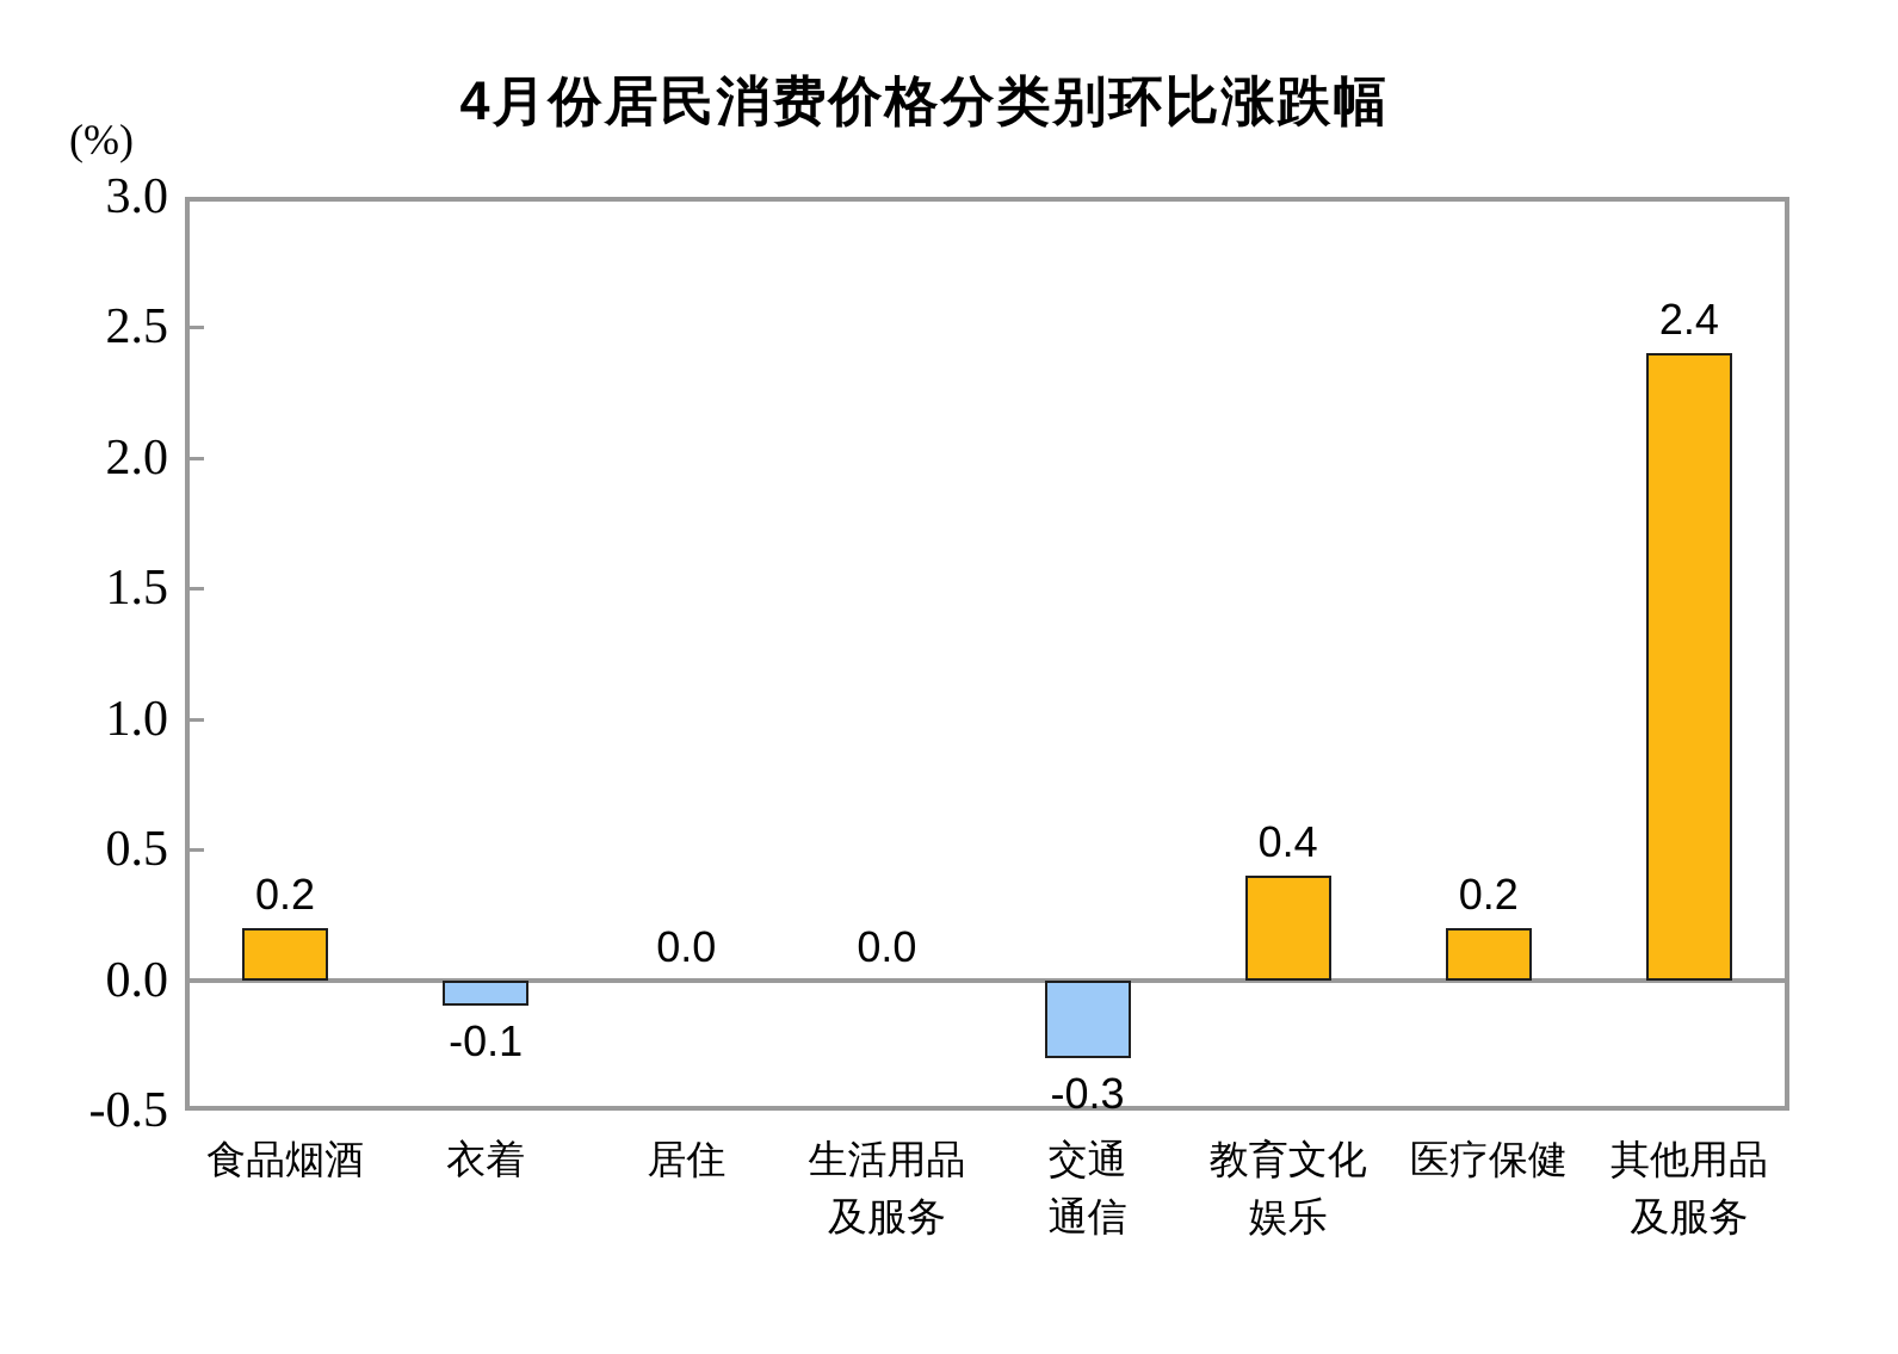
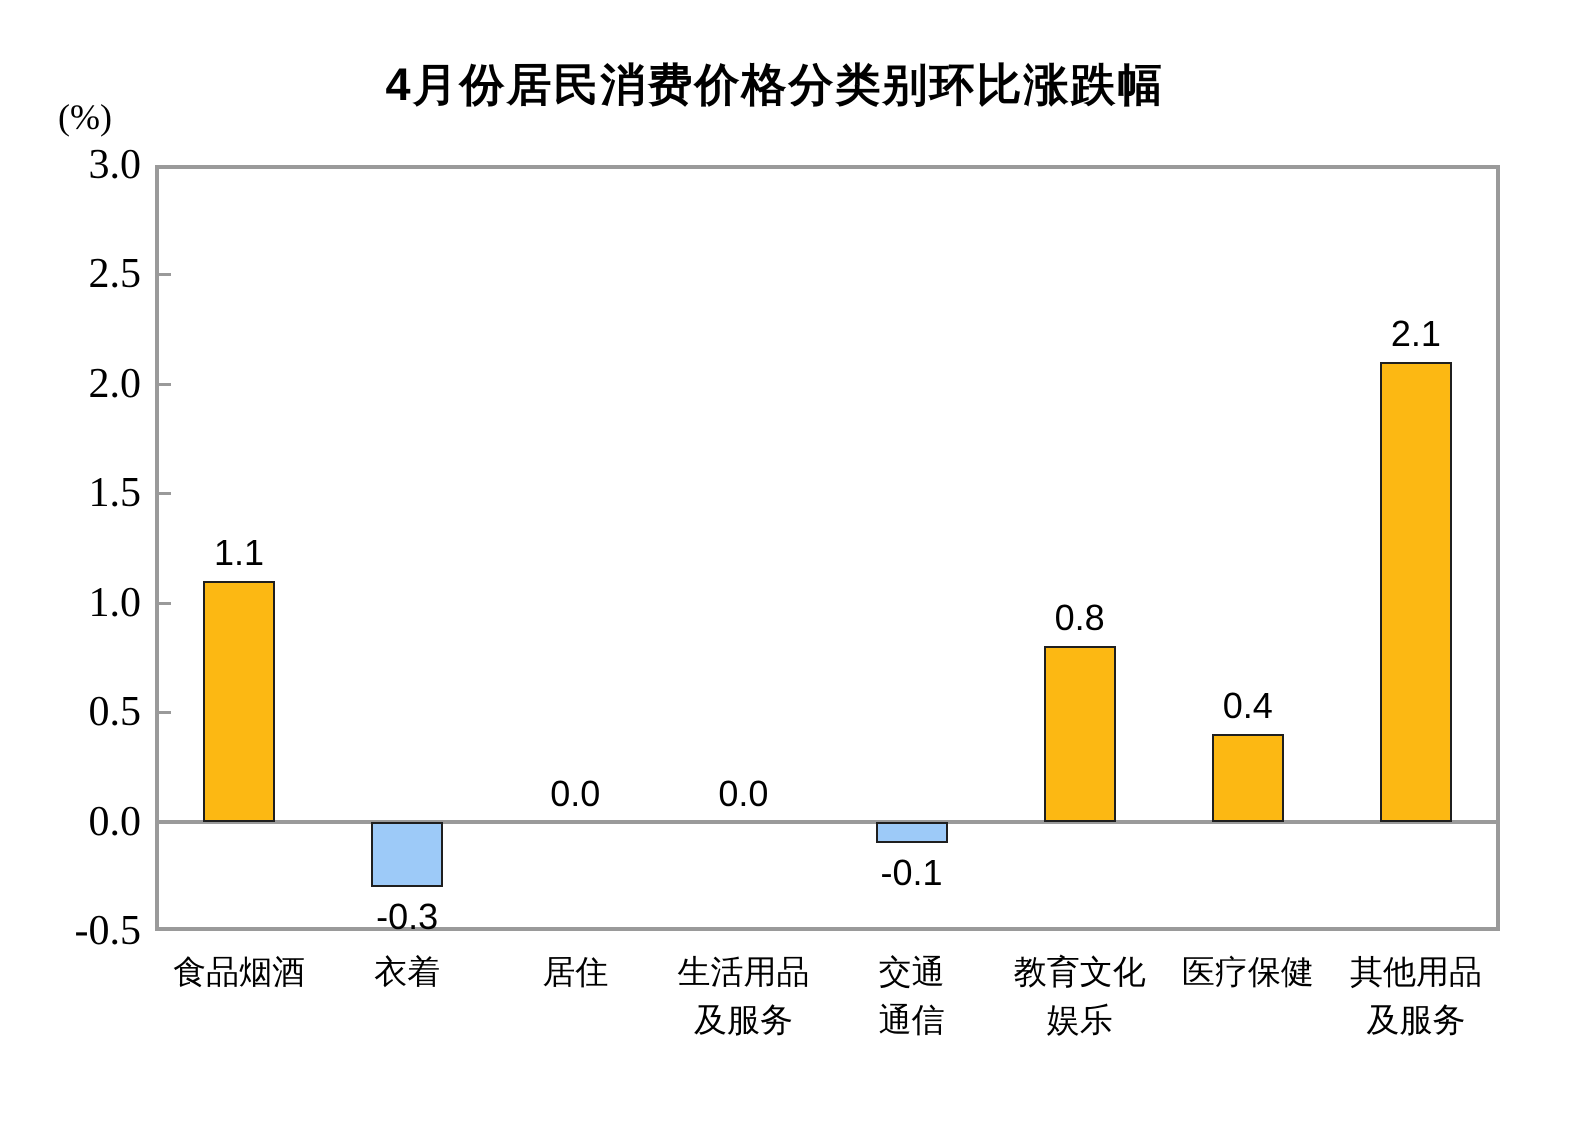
食品烟酒: 0.2 -> 1.1
衣着: -0.1 -> -0.3
交通通信: -0.3 -> -0.1
教育文化娱乐: 0.4 -> 0.8
医疗保健: 0.2 -> 0.4
其他用品及服务: 2.4 -> 2.1
